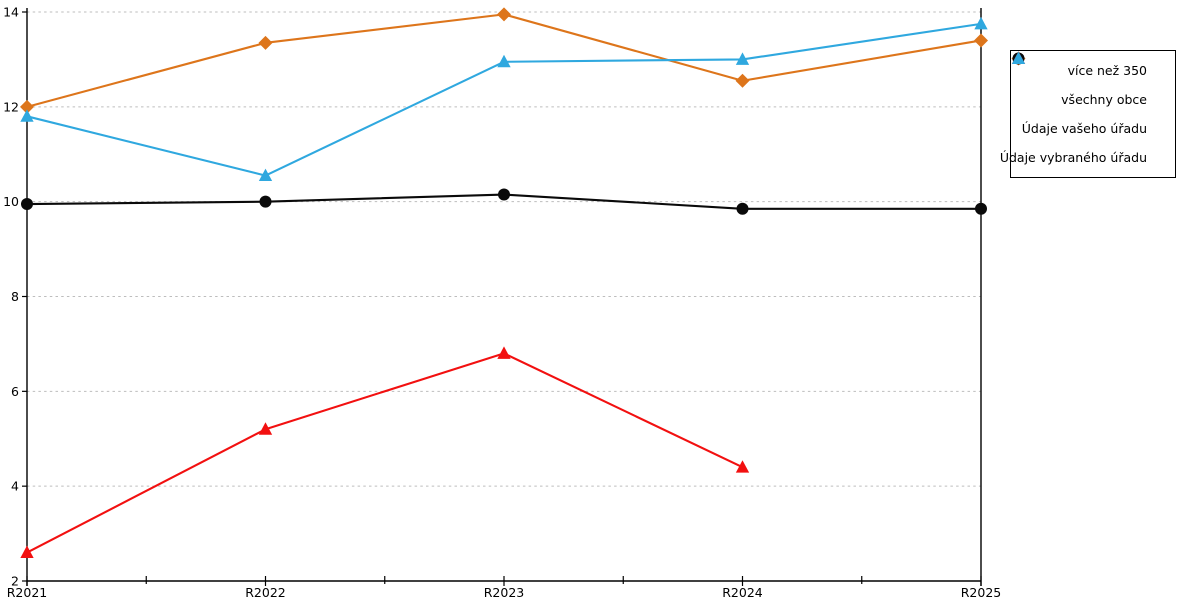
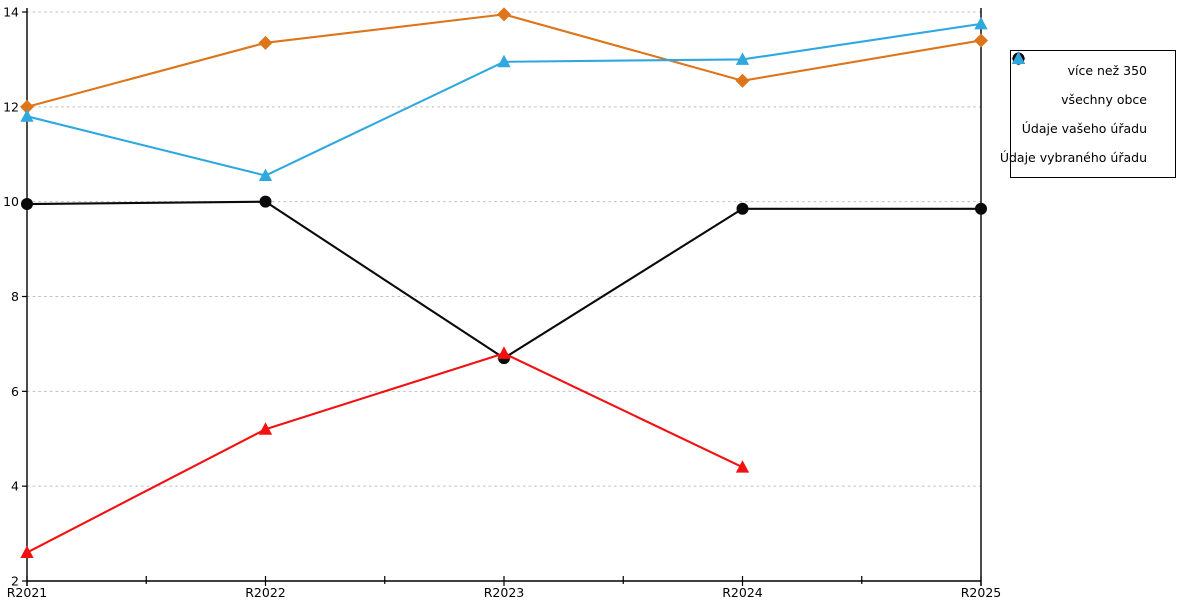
všechny obce/R2023: 10.2 -> 6.7
